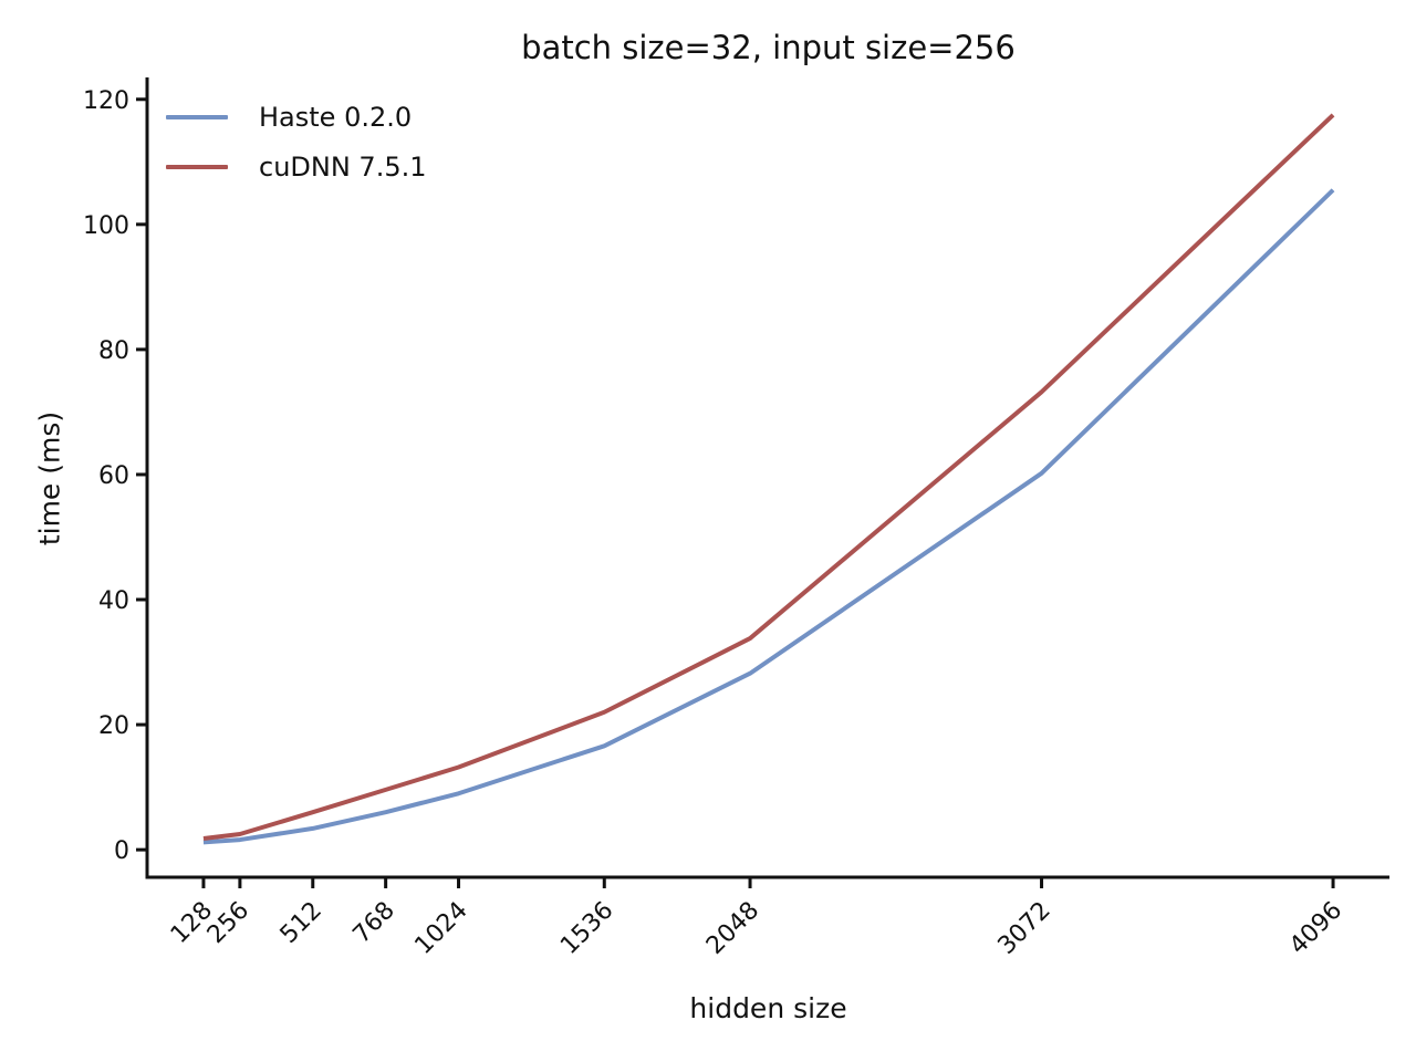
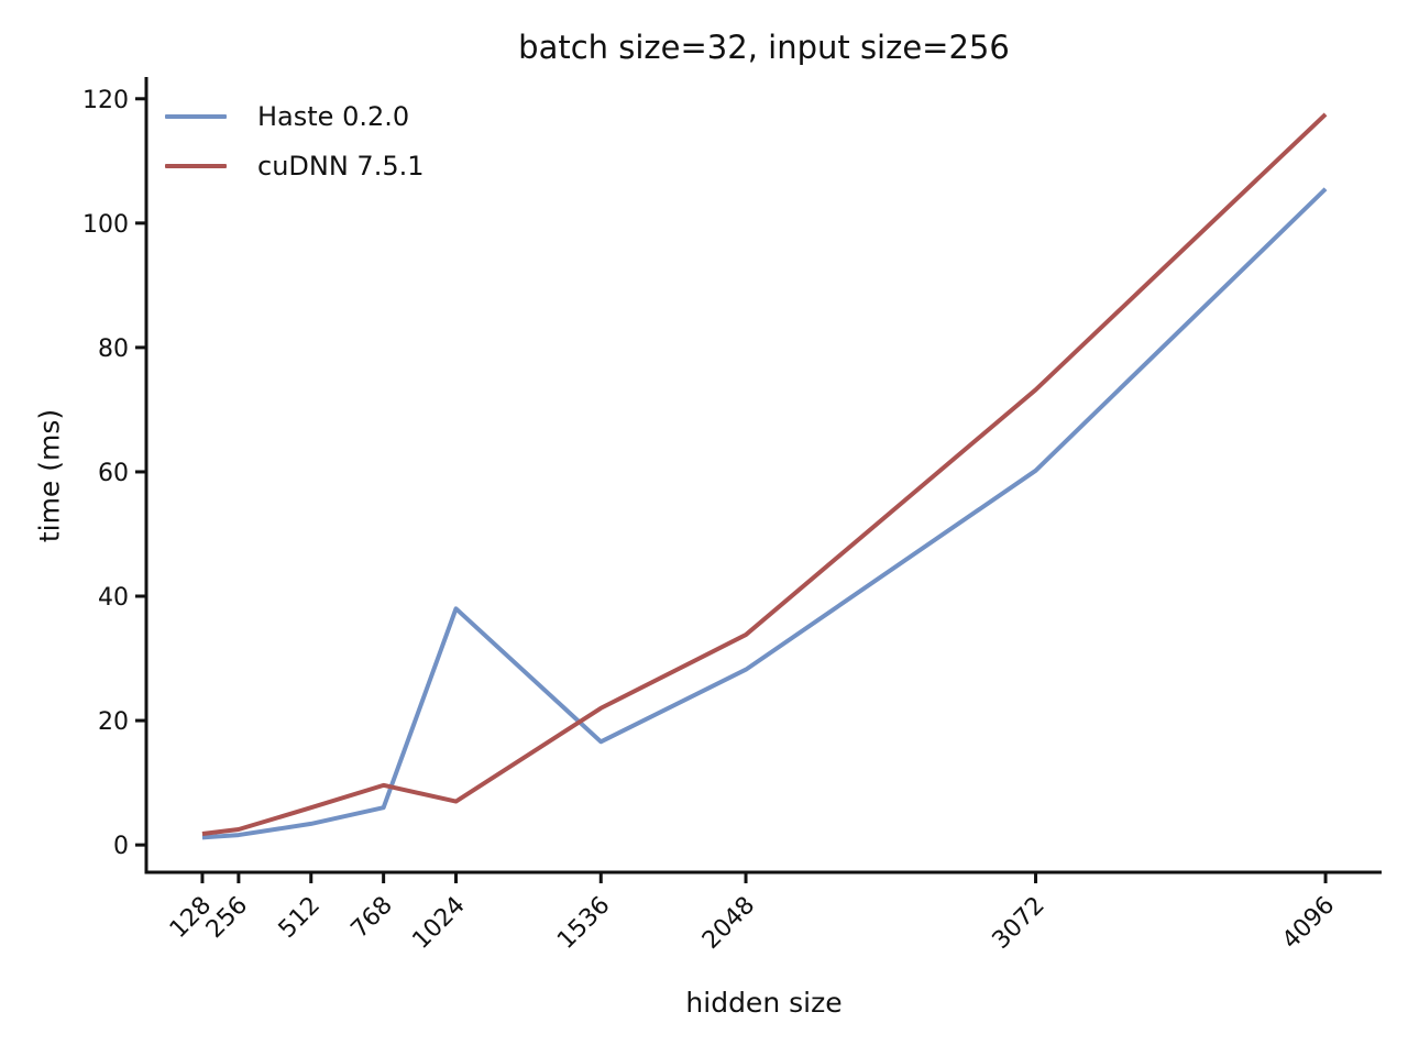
Haste 0.2.0/1024: 9 -> 38
cuDNN 7.5.1/1024: 13 -> 7
